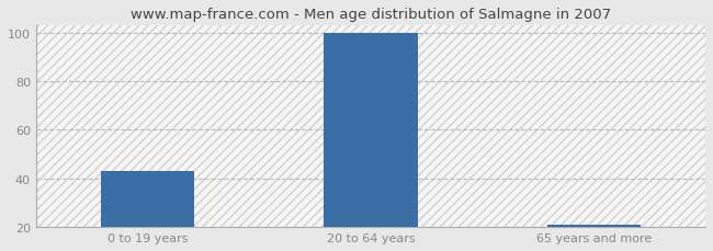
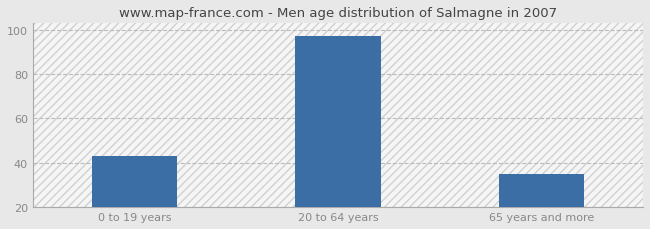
20 to 64 years: 100 -> 97
65 years and more: 21 -> 35
